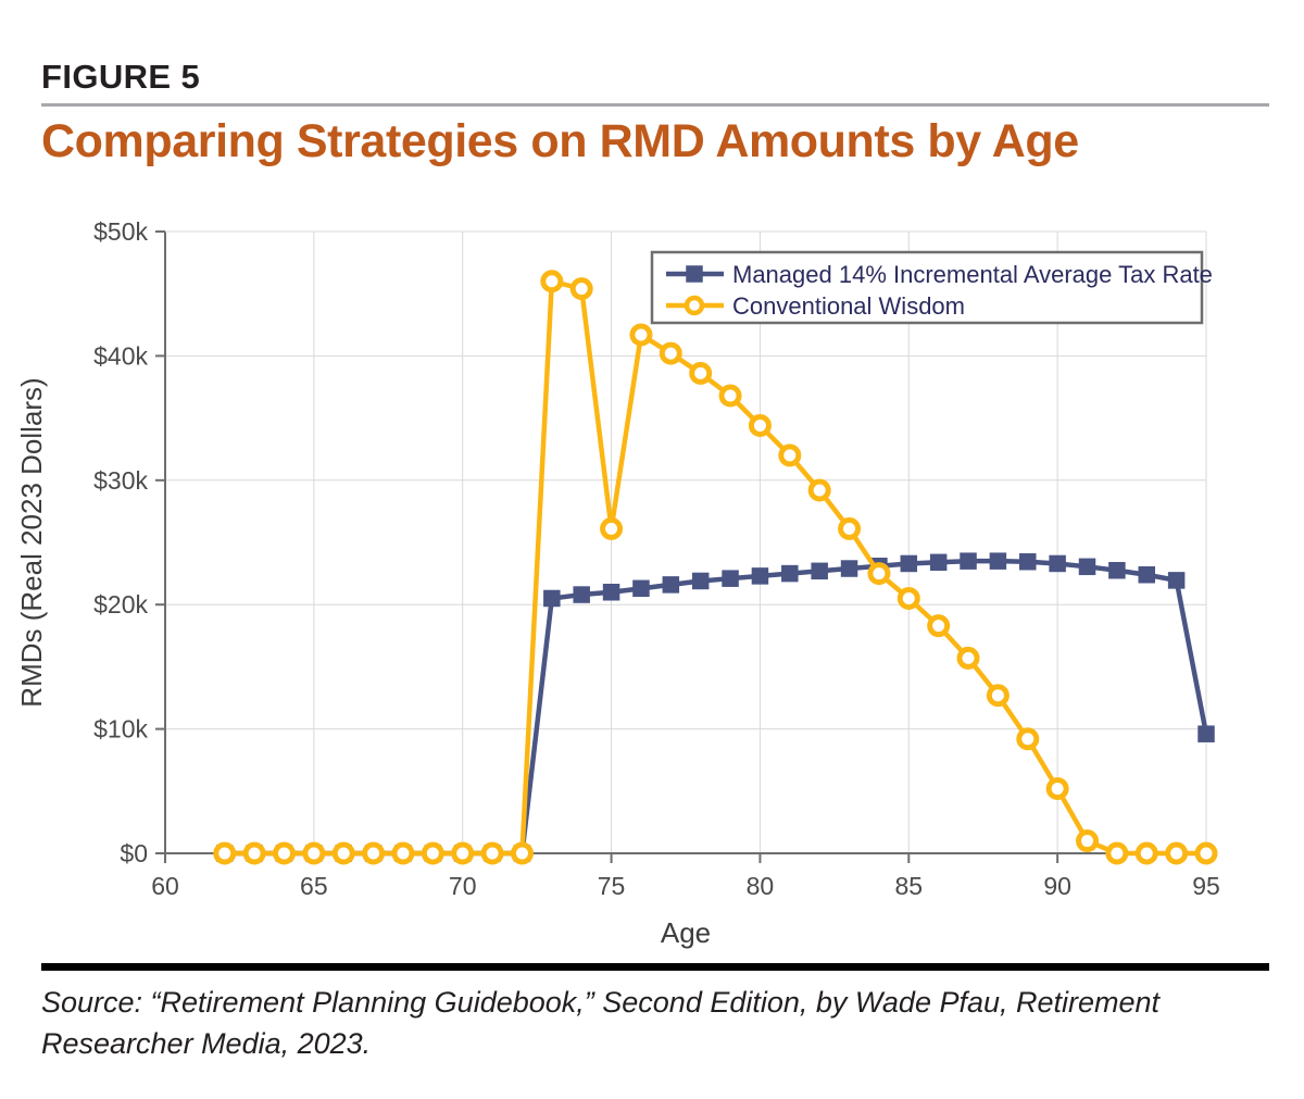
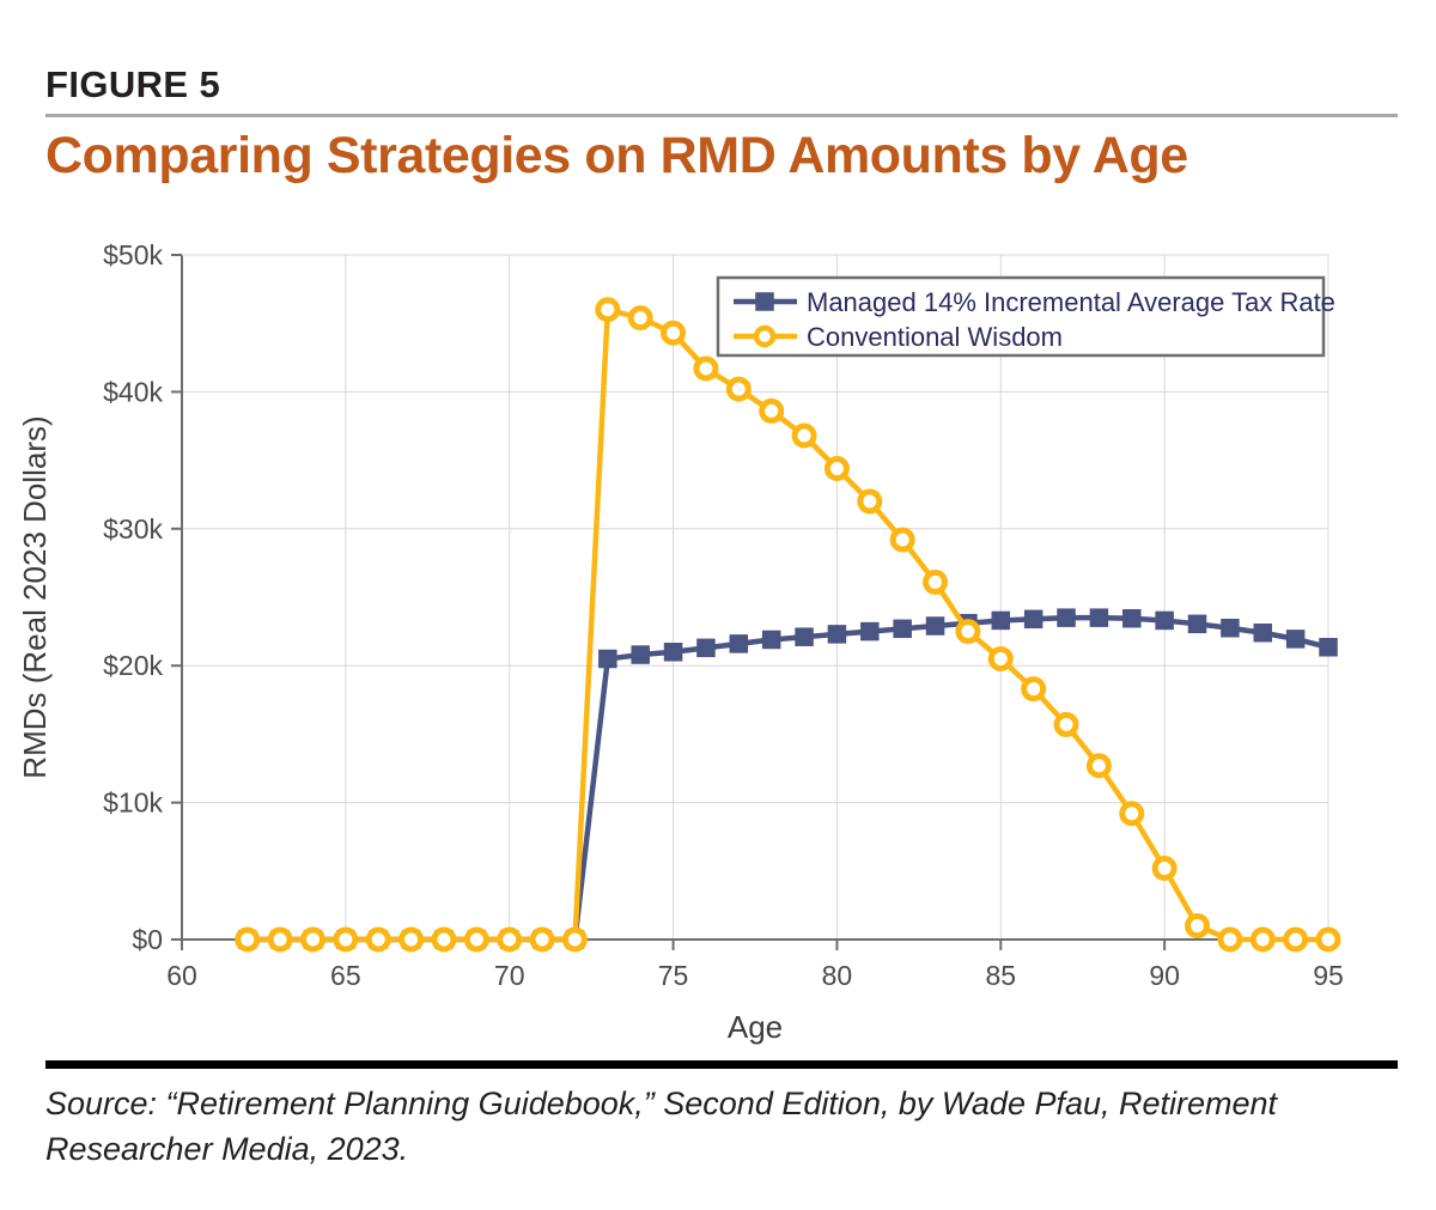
Conventional Wisdom/75: $26.1k -> $44.3k
Managed 14% Incremental Average Tax Rate/95: $9.6k -> $21.4k
